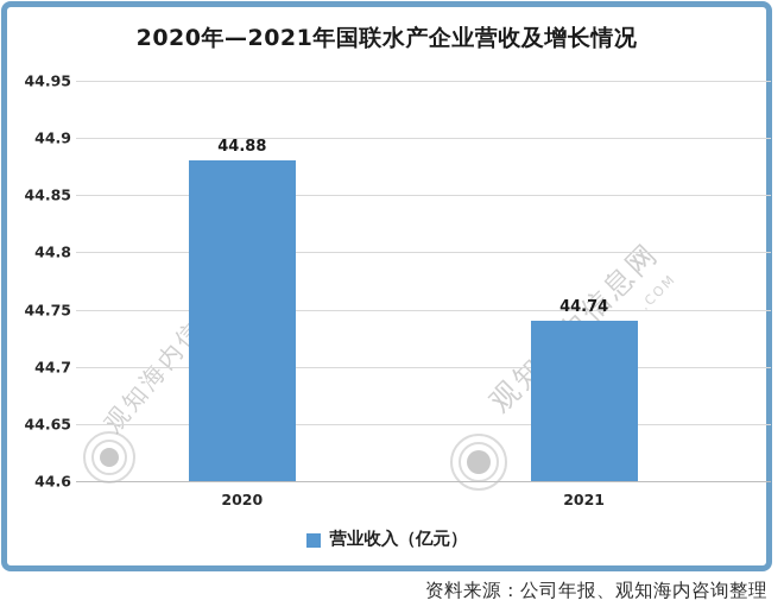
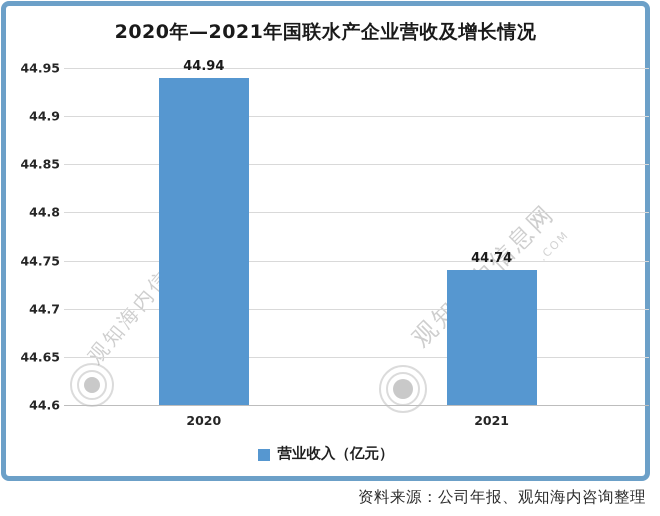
2020: 44.88 -> 44.94
